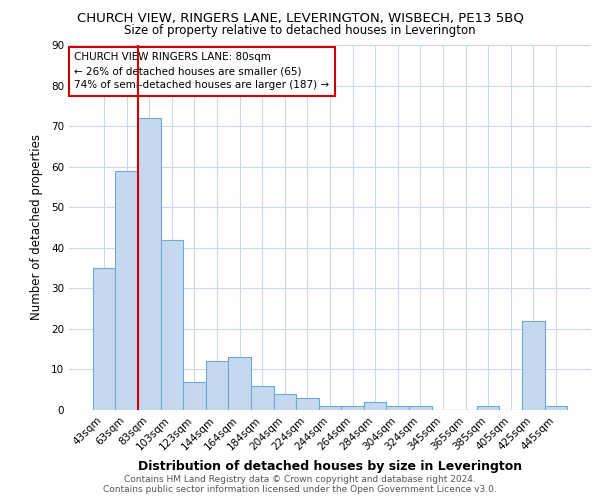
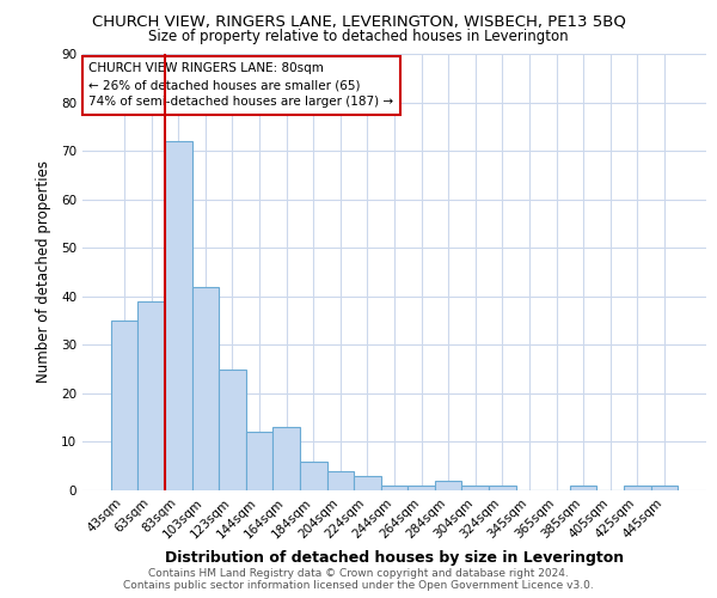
63sqm: 59 -> 39
123sqm: 7 -> 25
425sqm: 22 -> 1
